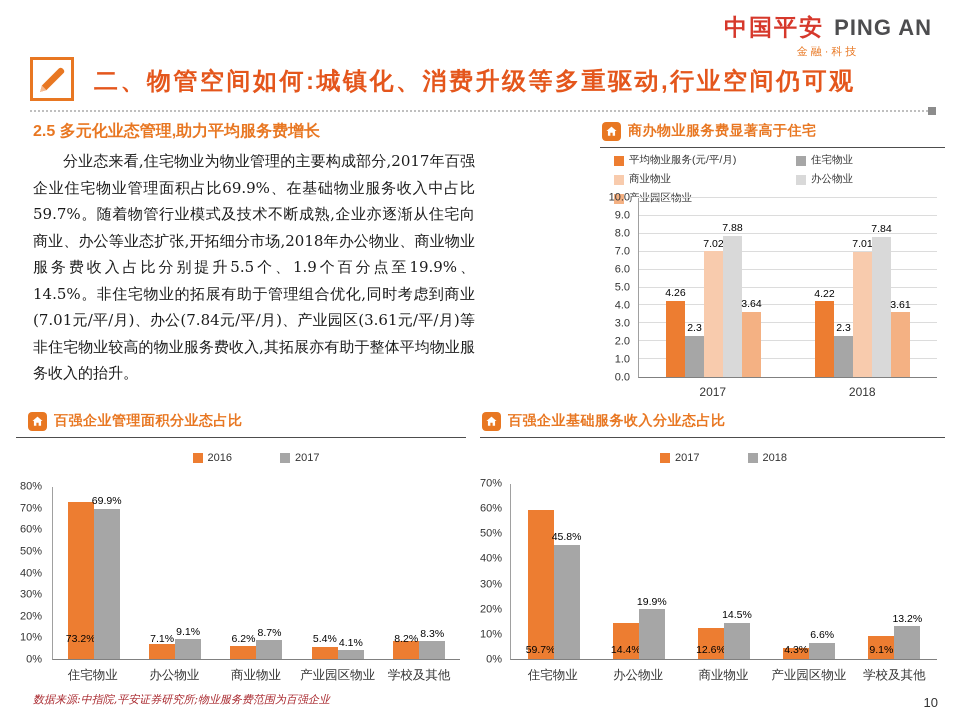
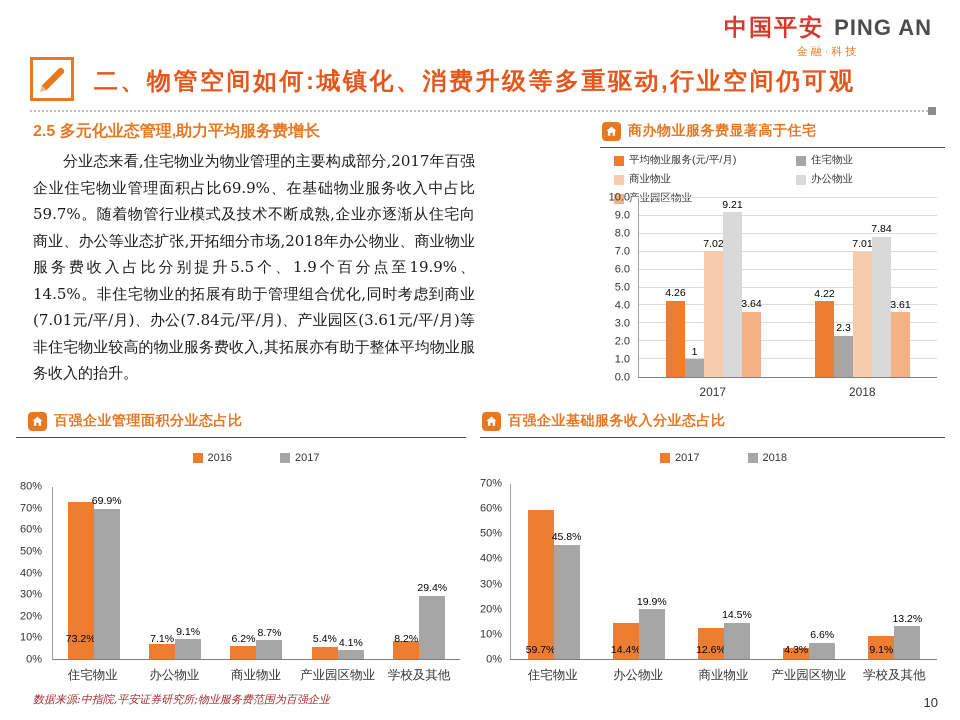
商办物业服务费显著高于住宅/住宅物业/2017: 2.3 -> 1
商办物业服务费显著高于住宅/办公物业/2017: 7.88 -> 9.21
百强企业管理面积分业态占比/2017/学校及其他: 8.3% -> 29.4%
